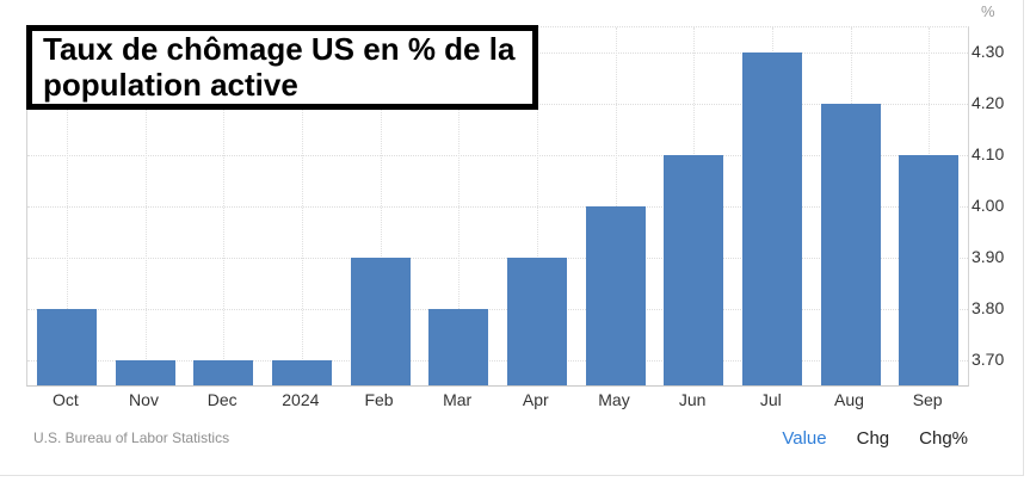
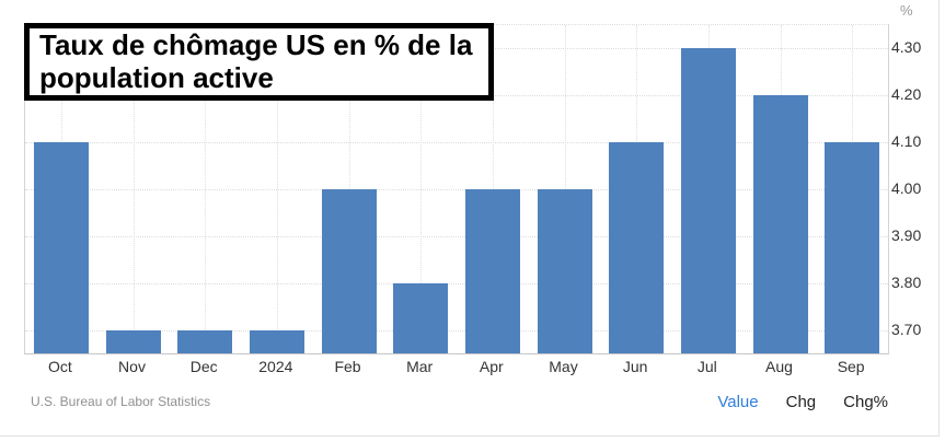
Oct: 3.8 -> 4.1
Feb: 3.9 -> 4.0
Apr: 3.9 -> 4.0
